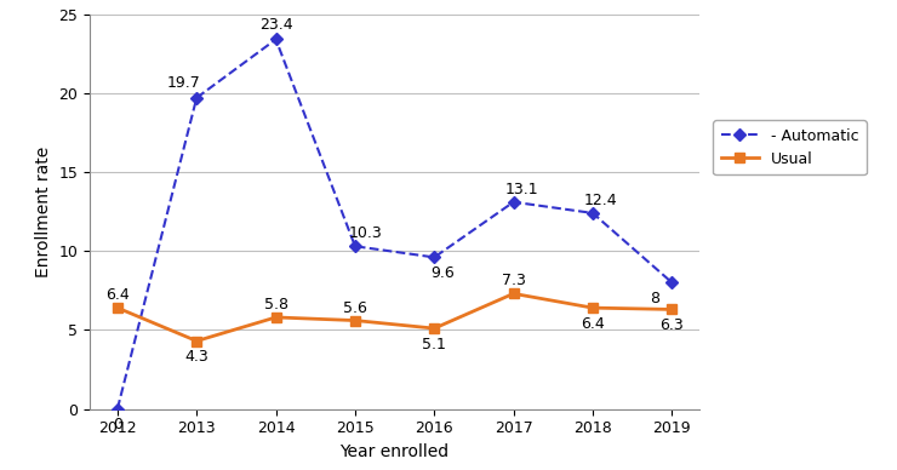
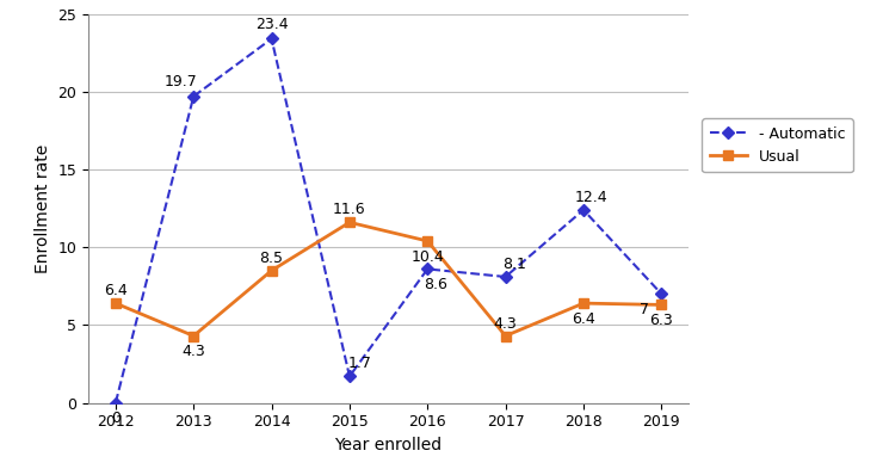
Usual/2014: 5.8 -> 8.5
- Automatic/2015: 10.3 -> 1.7
Usual/2015: 5.6 -> 11.6
- Automatic/2016: 9.6 -> 8.6
Usual/2016: 5.1 -> 10.4
- Automatic/2017: 13.1 -> 8.1
Usual/2017: 7.3 -> 4.3
- Automatic/2019: 8 -> 7
